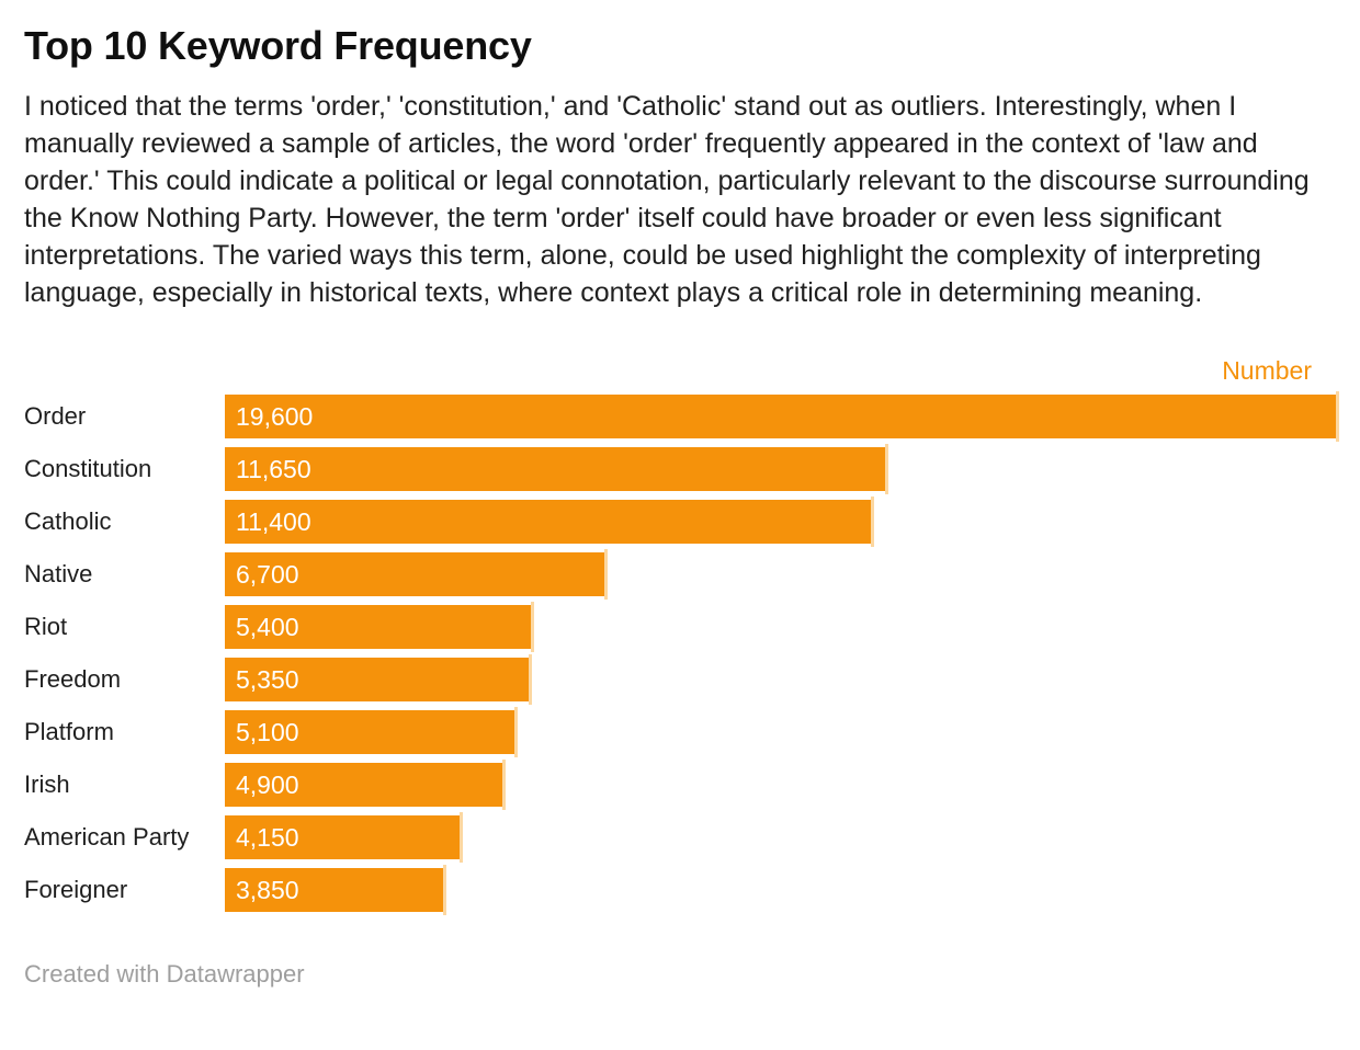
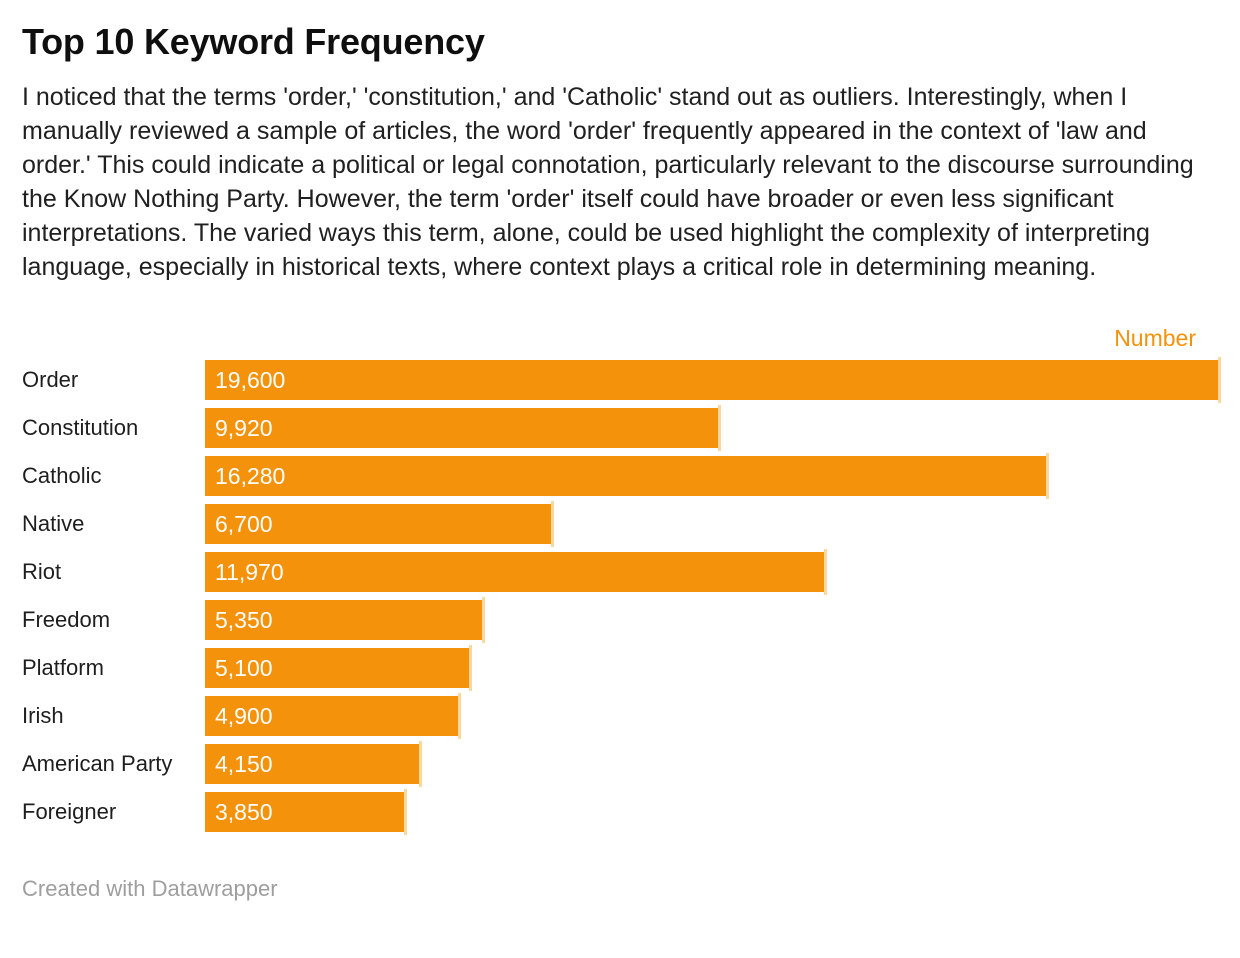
Constitution: 11,650 -> 9,920
Catholic: 11,400 -> 16,280
Riot: 5,400 -> 11,970
